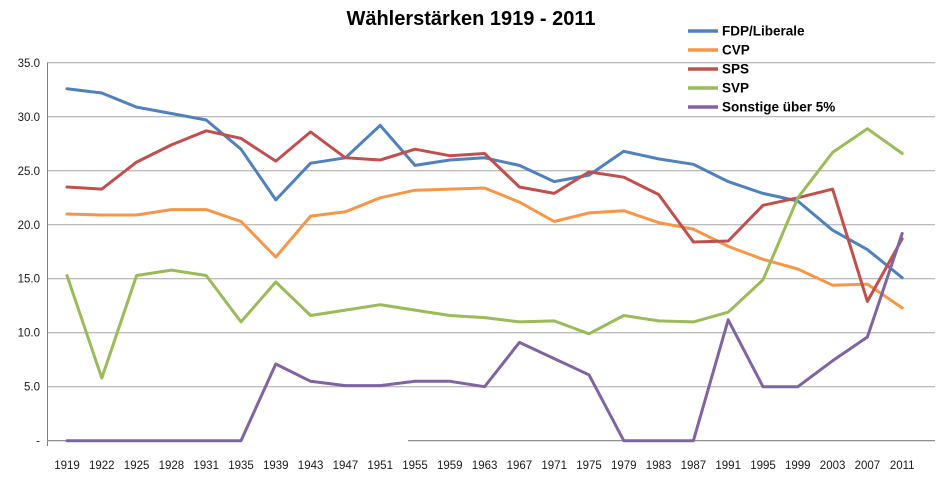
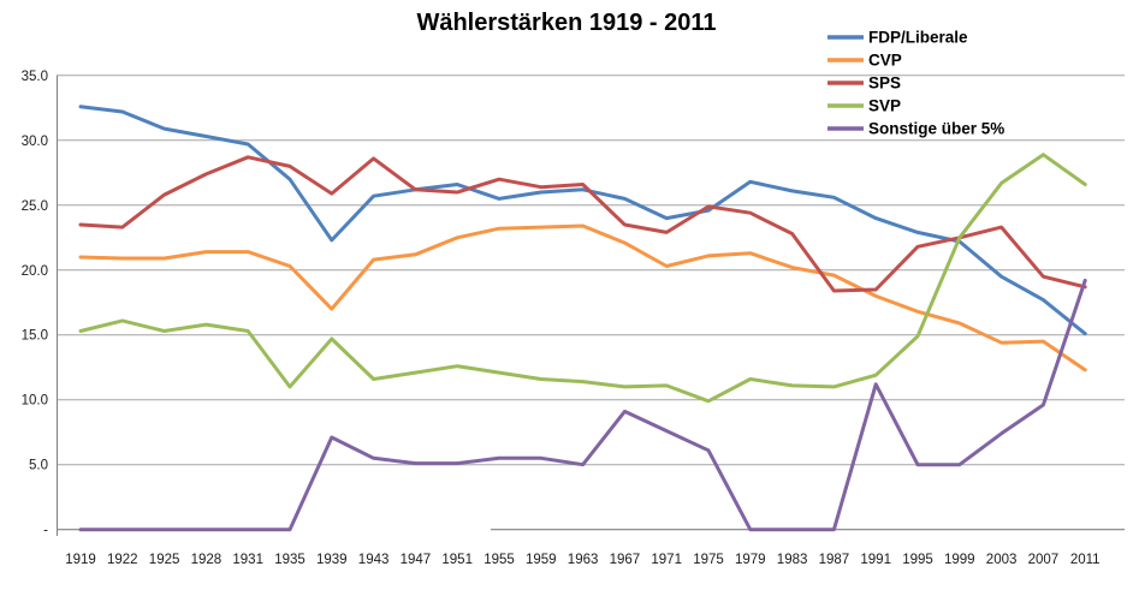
SVP/1922: 5.8 -> 16.1
FDP/Liberale/1951: 29.2 -> 26.6
SPS/2007: 12.9 -> 19.5
